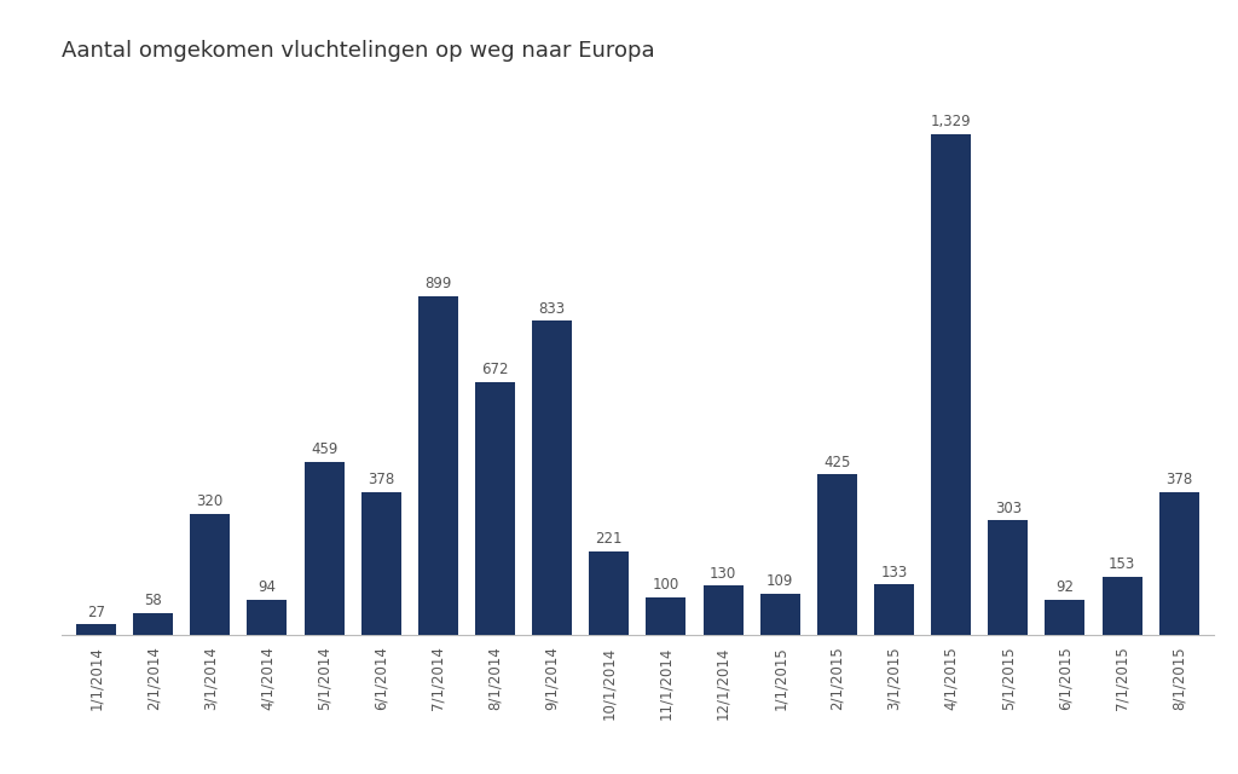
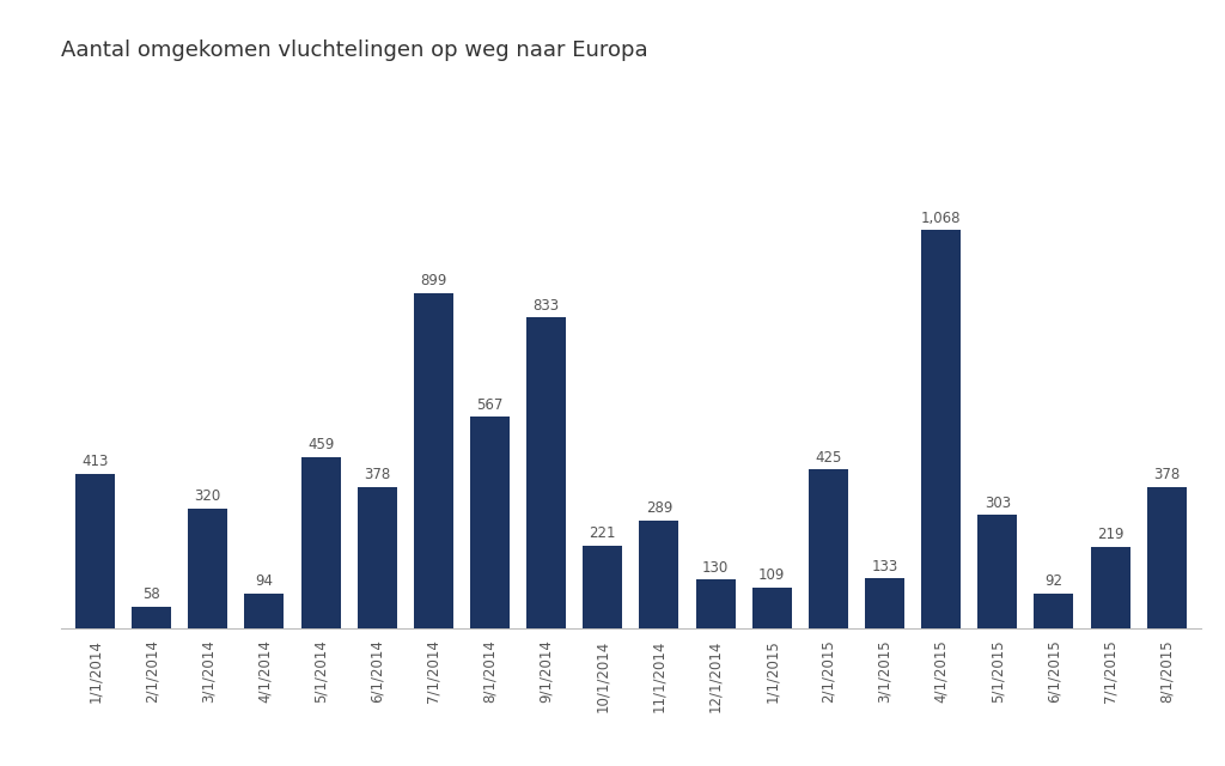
1/1/2014: 27 -> 413
8/1/2014: 672 -> 567
11/1/2014: 100 -> 289
4/1/2015: 1,329 -> 1,068
7/1/2015: 153 -> 219
